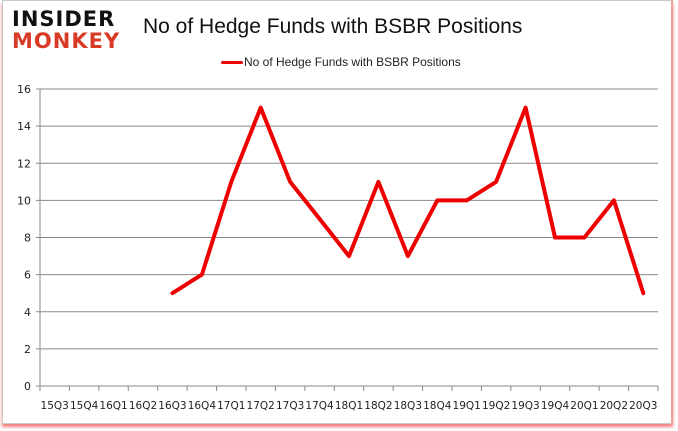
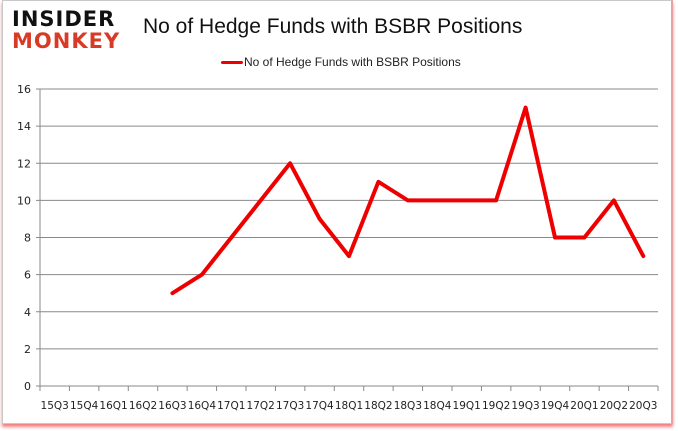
17Q1: 11 -> 8
17Q2: 15 -> 10
17Q3: 11 -> 12
18Q3: 7 -> 10
19Q2: 11 -> 10
20Q3: 5 -> 7
